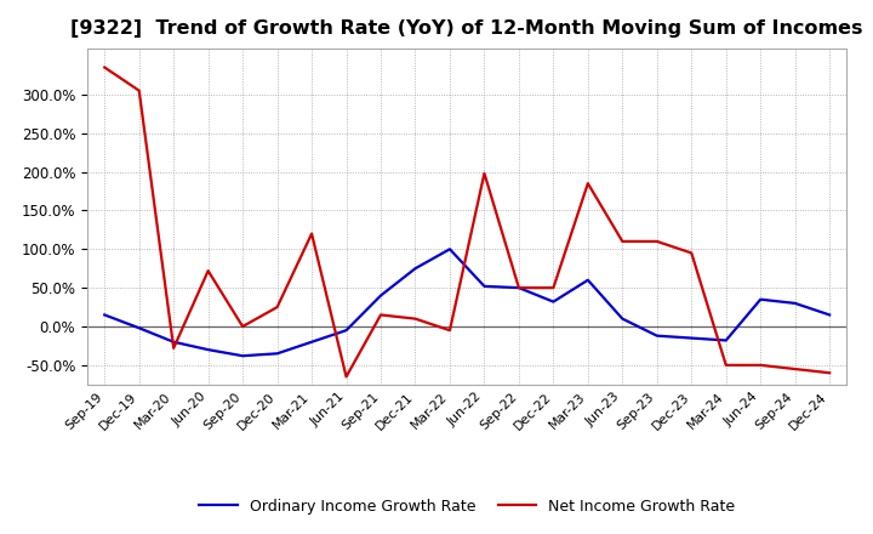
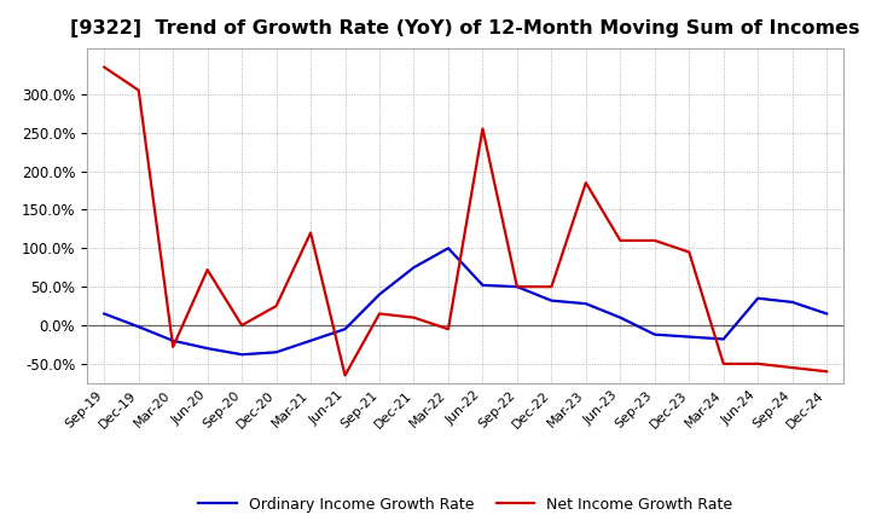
Net Income Growth Rate/Jun-22: 198% -> 255%
Ordinary Income Growth Rate/Mar-23: 60% -> 28%
